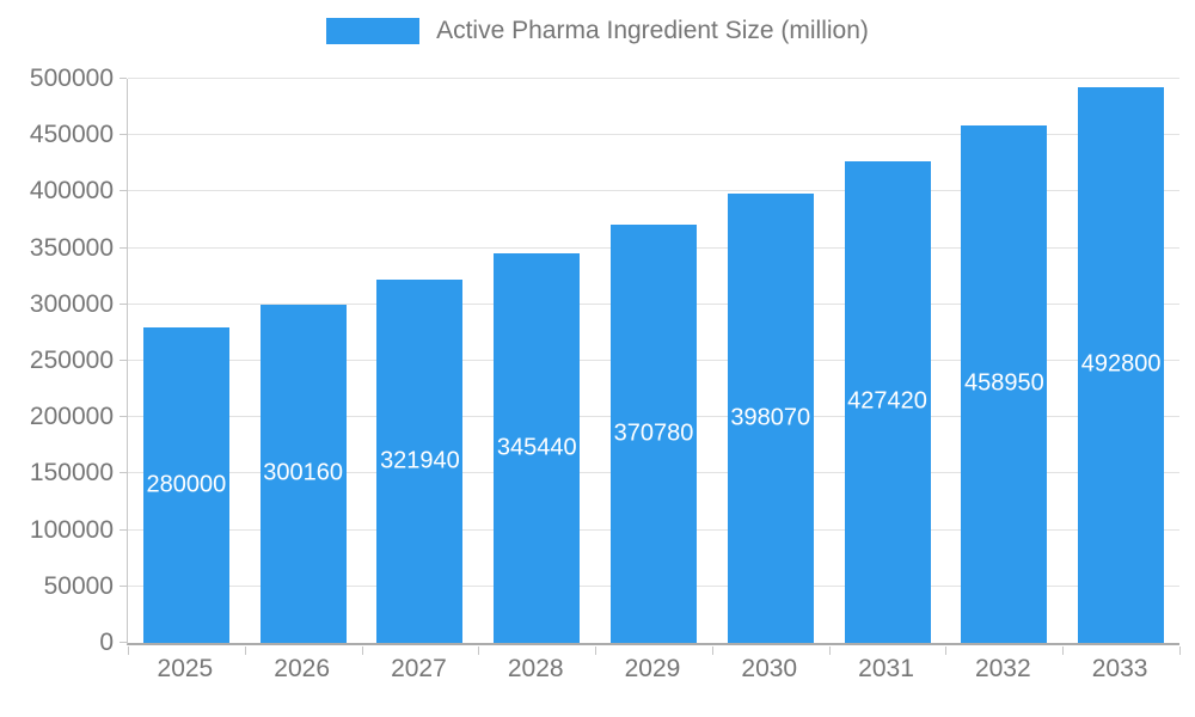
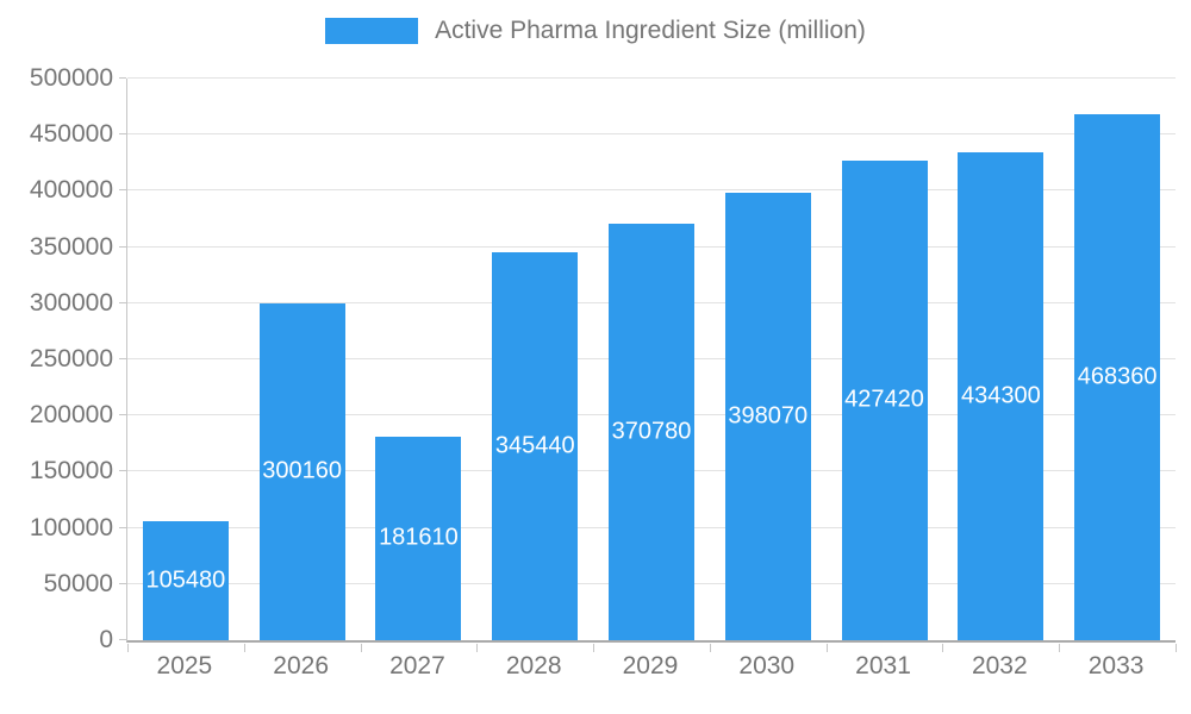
2025: 280000 -> 105480
2027: 321940 -> 181610
2032: 458950 -> 434300
2033: 492800 -> 468360
